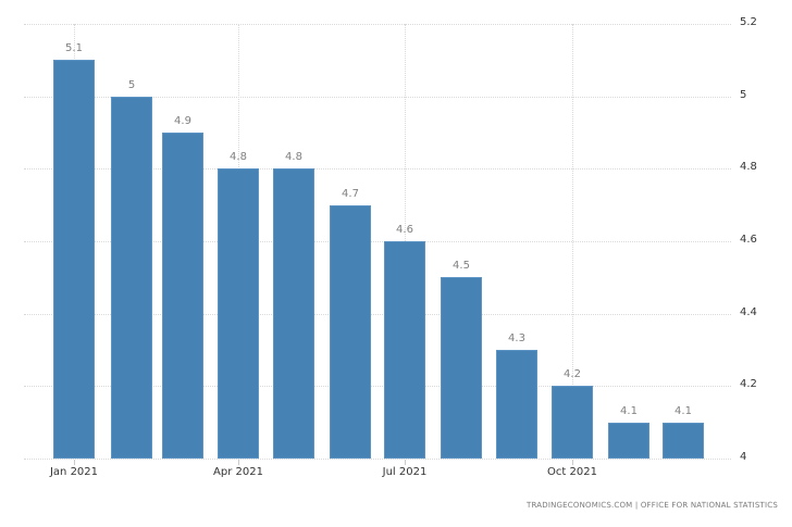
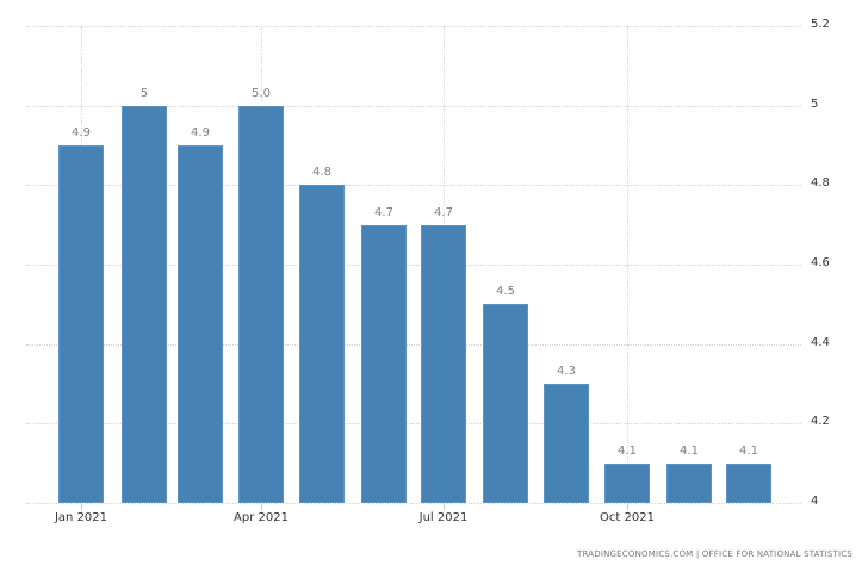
Jan 2021: 5.1 -> 4.9
Apr 2021: 4.8 -> 5.0
Jul 2021: 4.6 -> 4.7
Oct 2021: 4.2 -> 4.1
